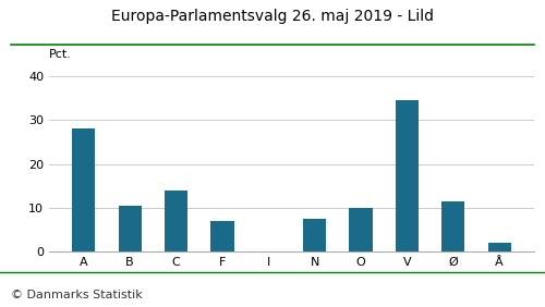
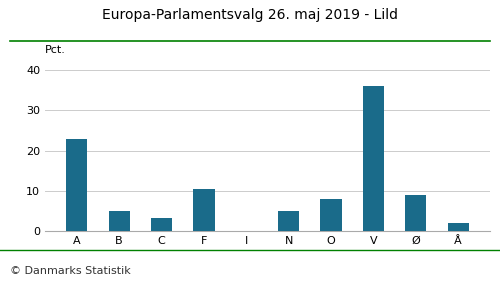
A: 28.0 -> 23.0
B: 10.5 -> 5.0
C: 14.0 -> 3.2
F: 7.0 -> 10.5
N: 7.5 -> 5.0
O: 10.0 -> 8.0
V: 34.5 -> 36.0
Ø: 11.5 -> 9.0
